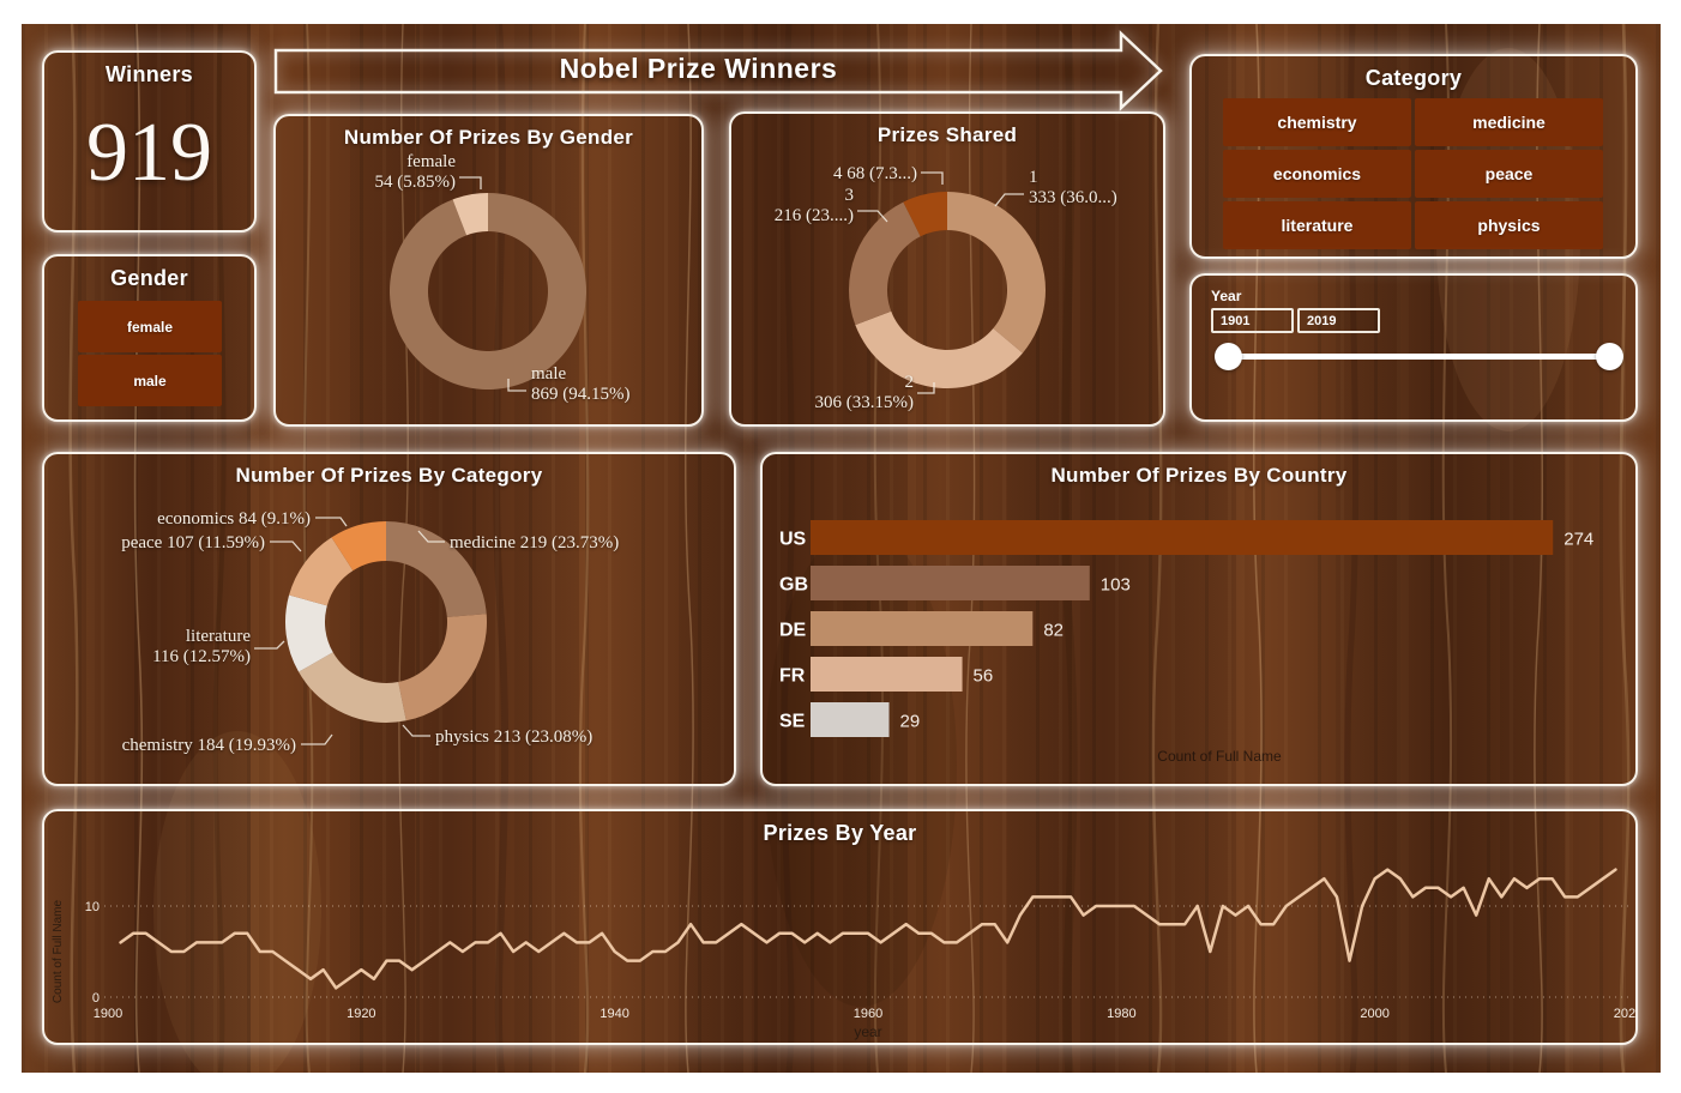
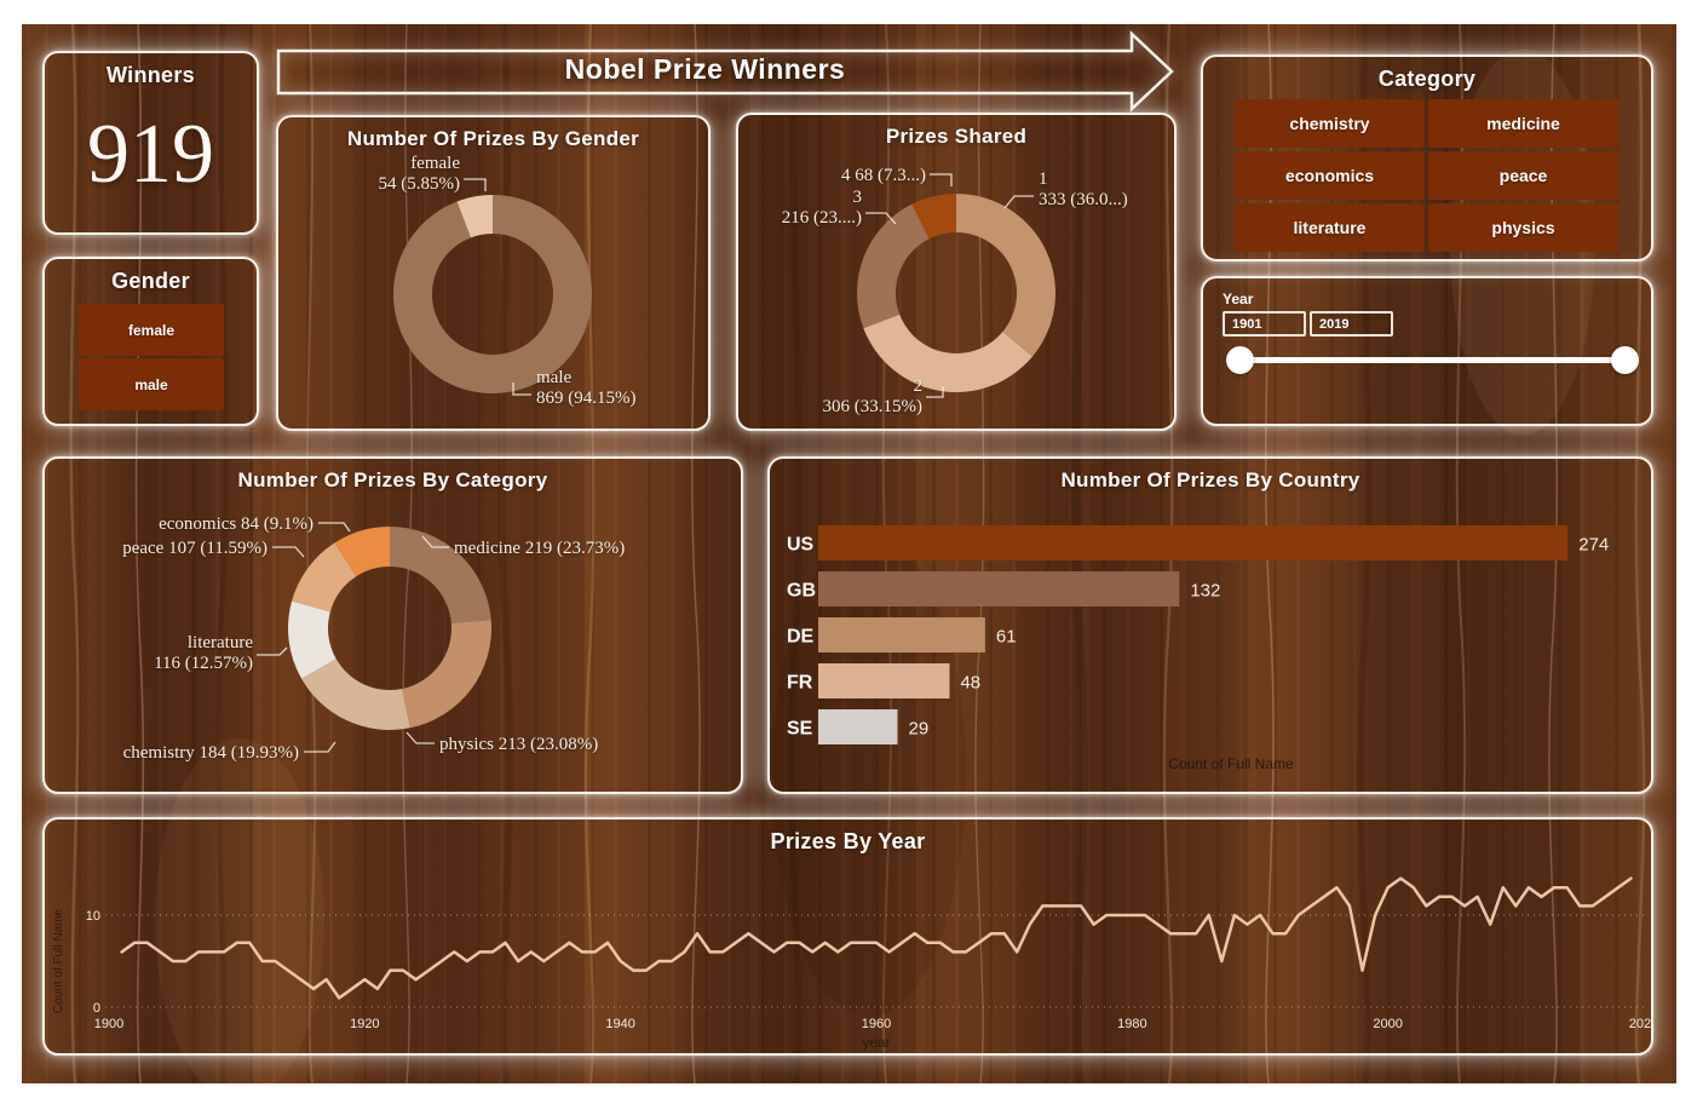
Number Of Prizes By Country/GB: 103 -> 132
Number Of Prizes By Country/DE: 82 -> 61
Number Of Prizes By Country/FR: 56 -> 48
